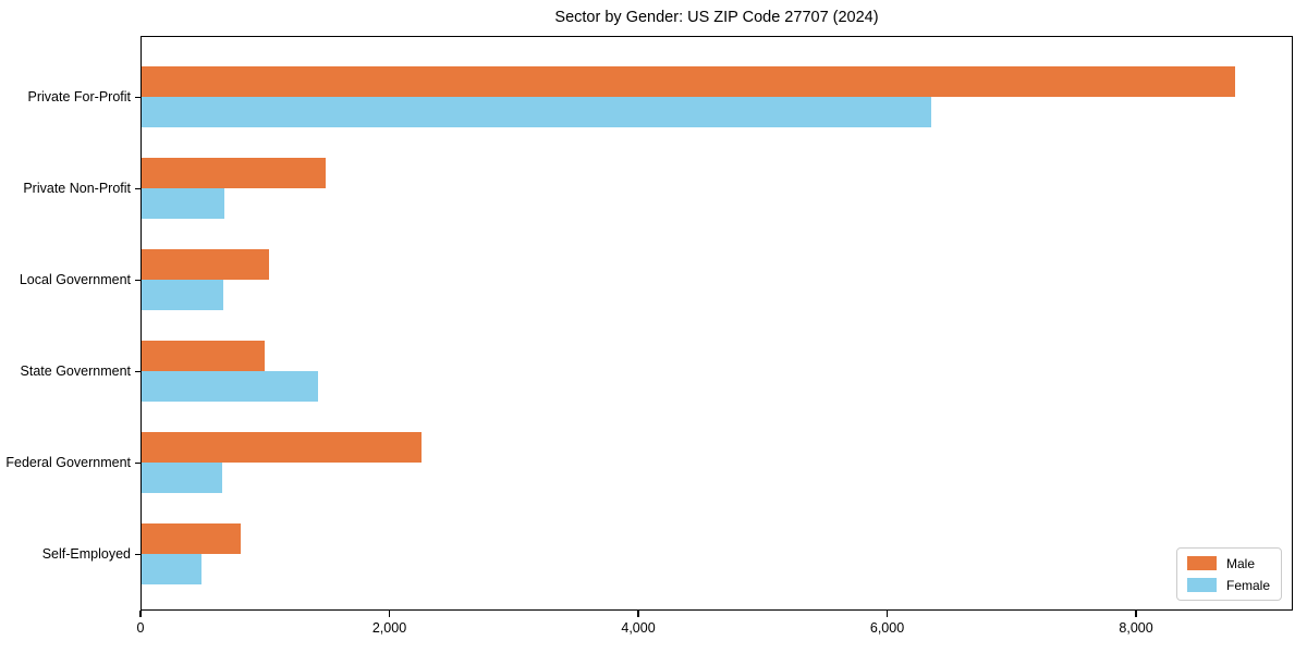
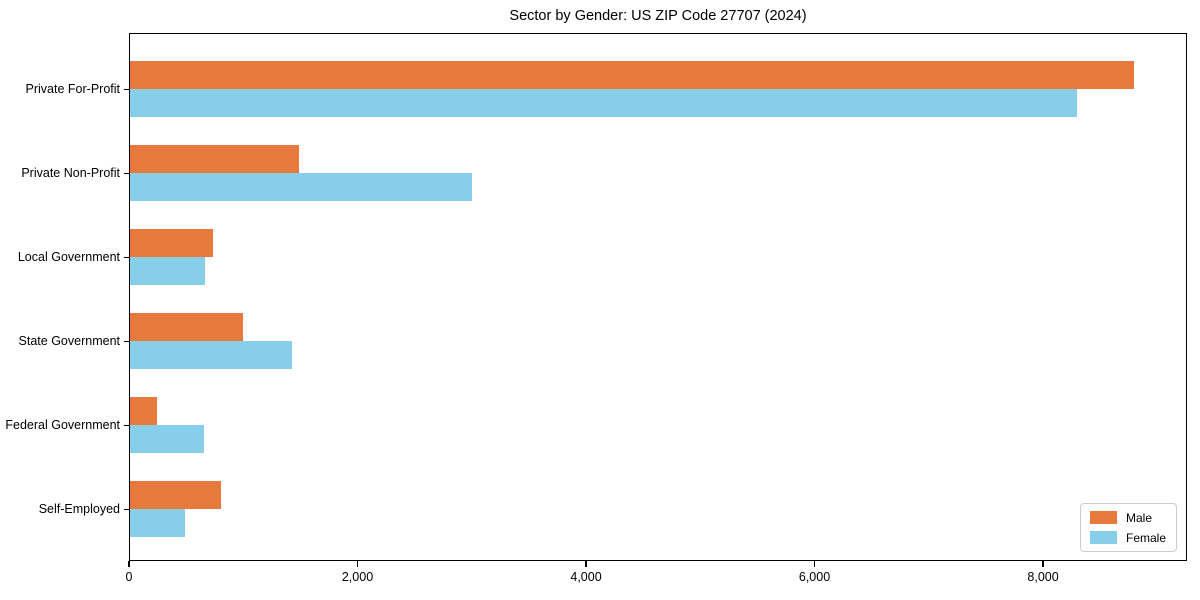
Female/Private For-Profit: 6360 -> 8300
Female/Private Non-Profit: 670 -> 3000
Male/Local Government: 1030 -> 730
Male/Federal Government: 2250 -> 240
